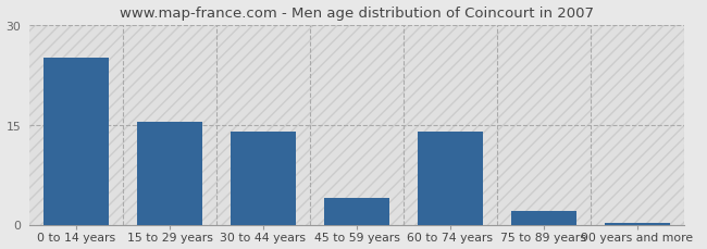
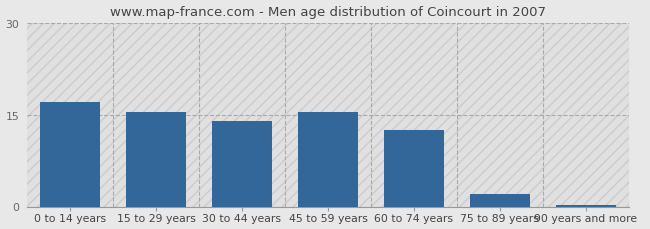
0 to 14 years: 25.0 -> 17.0
45 to 59 years: 4.0 -> 15.5
60 to 74 years: 14.0 -> 12.5
